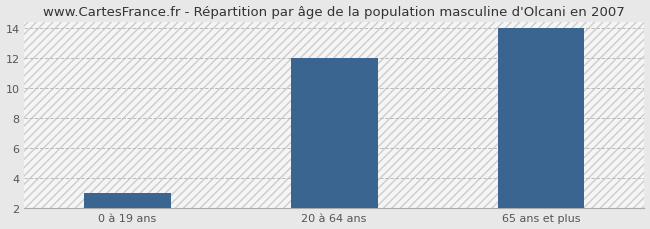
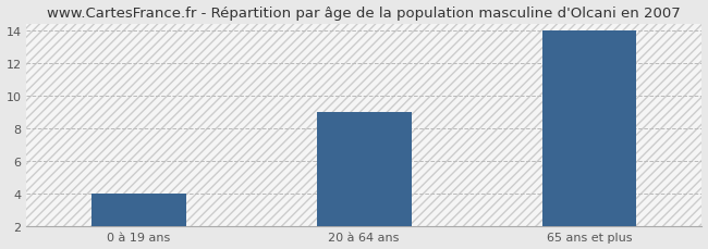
0 à 19 ans: 3 -> 4
20 à 64 ans: 12 -> 9
